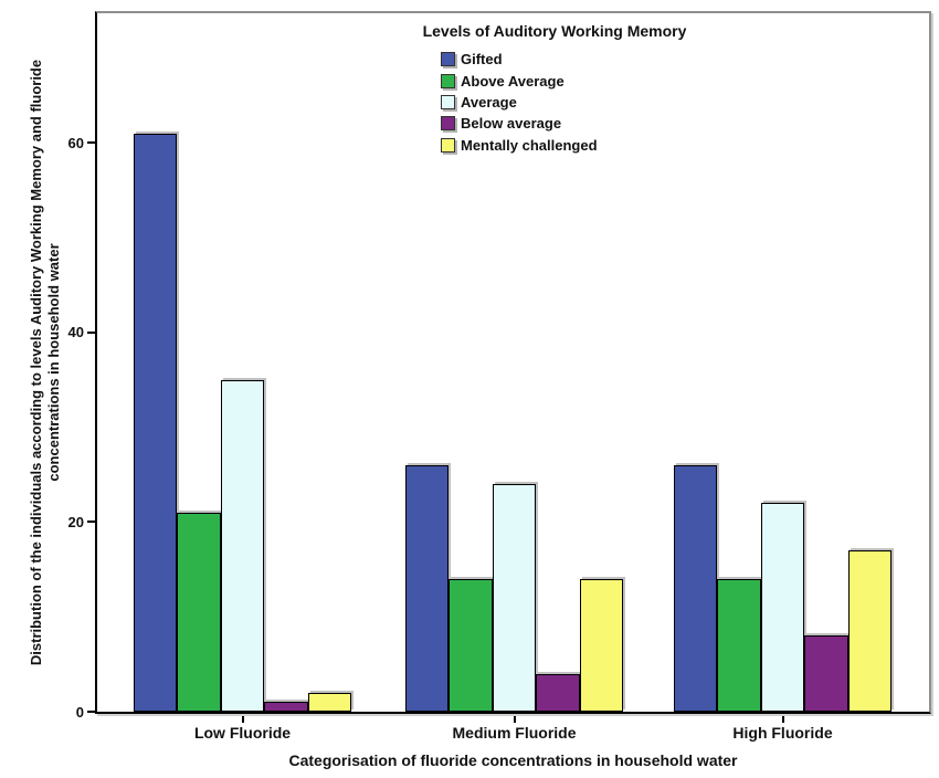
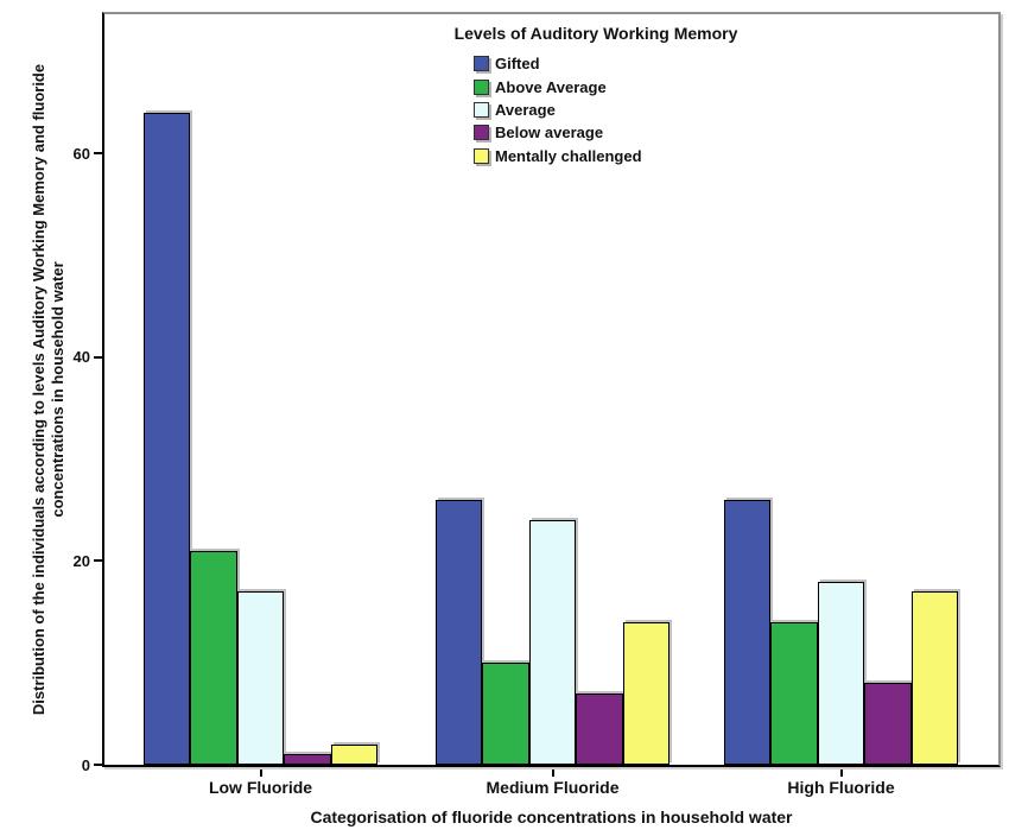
Gifted/Low Fluoride: 61 -> 64
Average/Low Fluoride: 35 -> 17
Above Average/Medium Fluoride: 14 -> 10
Below average/Medium Fluoride: 4 -> 7
Average/High Fluoride: 22 -> 18
